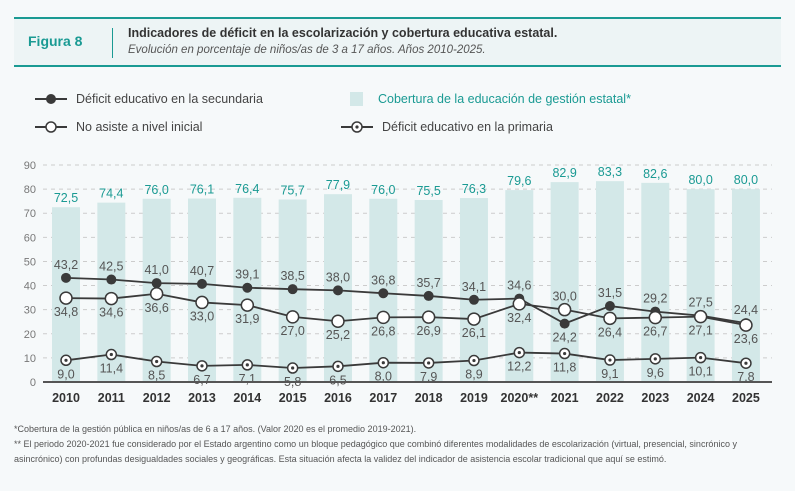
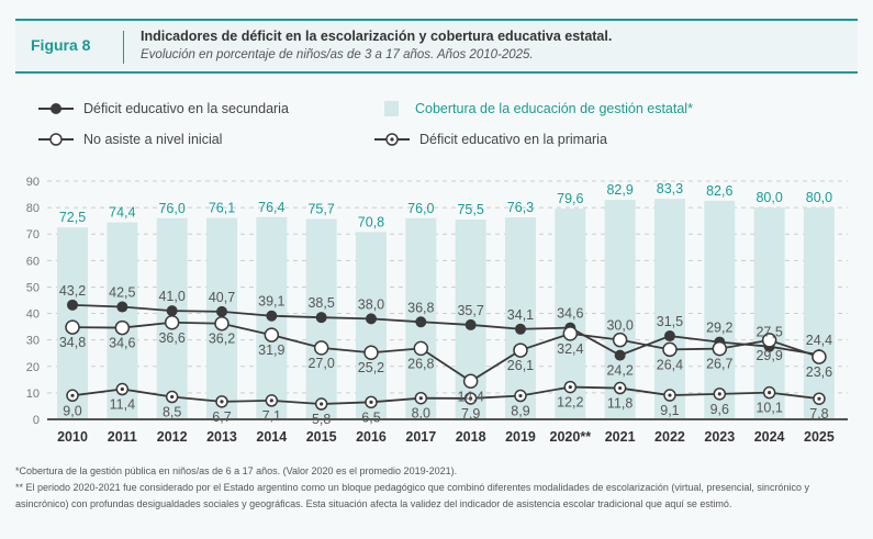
No asiste a nivel inicial/2013: 33,0 -> 36,2
Cobertura de la educación de gestión estatal*/2016: 77,9 -> 70,8
No asiste a nivel inicial/2018: 26,9 -> 14,4
No asiste a nivel inicial/2024: 27,1 -> 29,9
